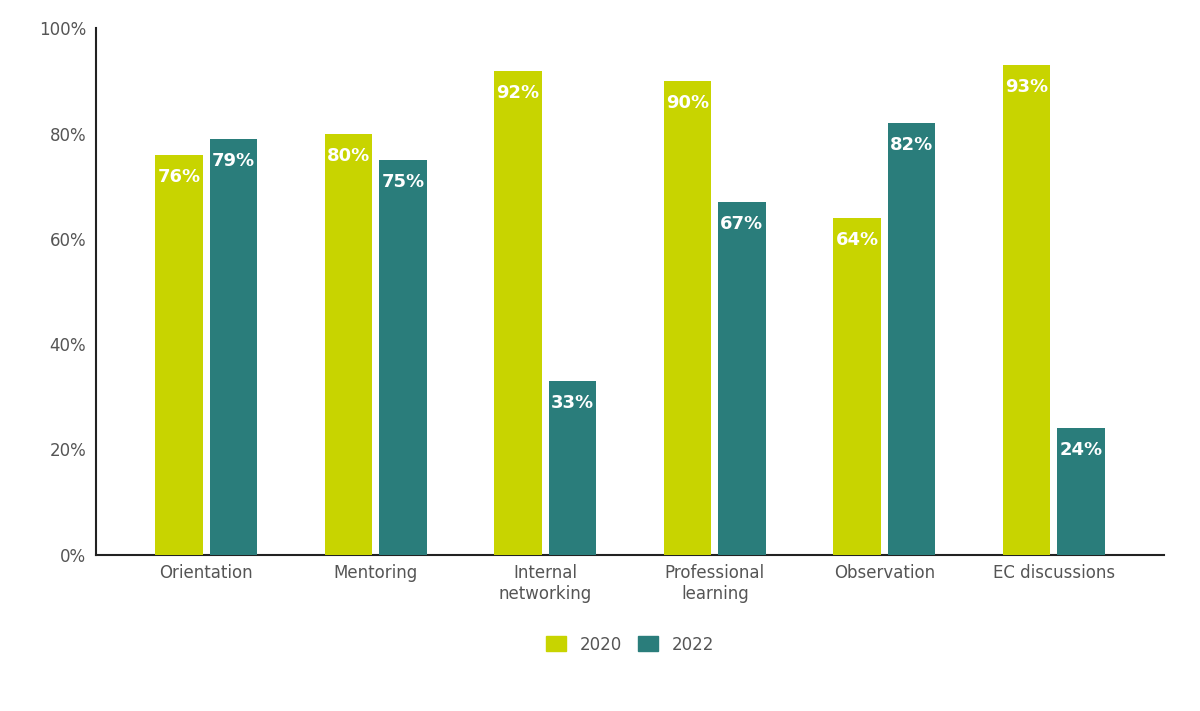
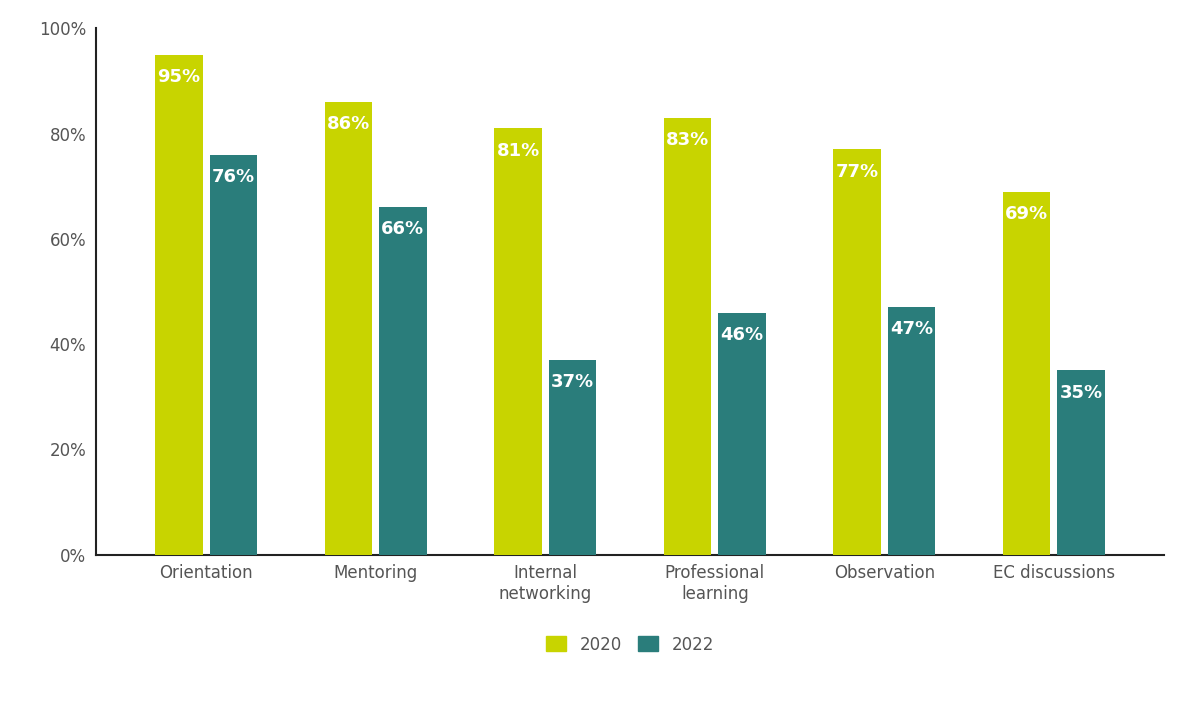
2020/Orientation: 76% -> 95%
2022/Orientation: 79% -> 76%
2020/Mentoring: 80% -> 86%
2022/Mentoring: 75% -> 66%
2020/Internal networking: 92% -> 81%
2022/Internal networking: 33% -> 37%
2020/Professional learning: 90% -> 83%
2022/Professional learning: 67% -> 46%
2020/Observation: 64% -> 77%
2022/Observation: 82% -> 47%
2020/EC discussions: 93% -> 69%
2022/EC discussions: 24% -> 35%
